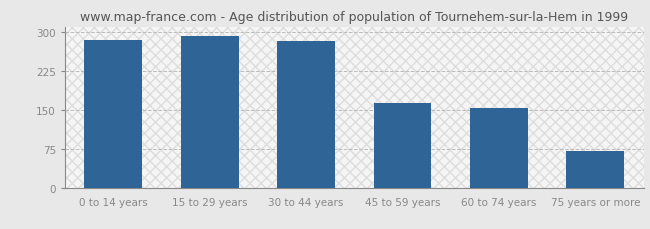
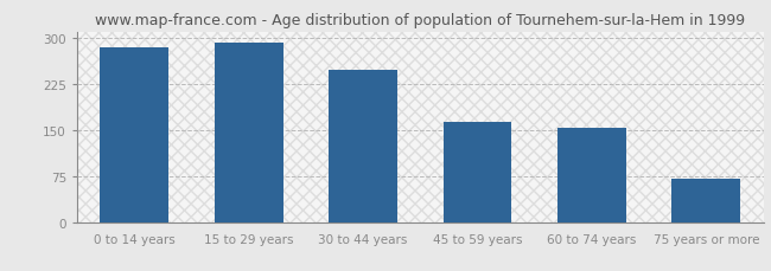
30 to 44 years: 283 -> 248
